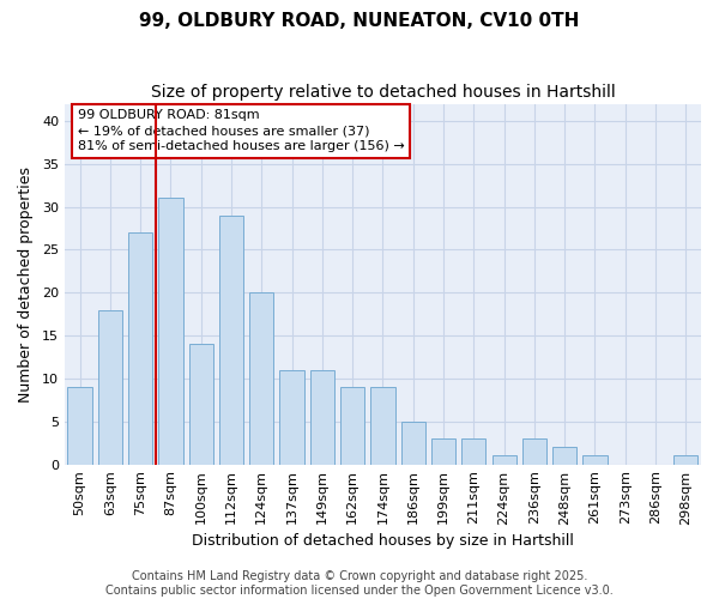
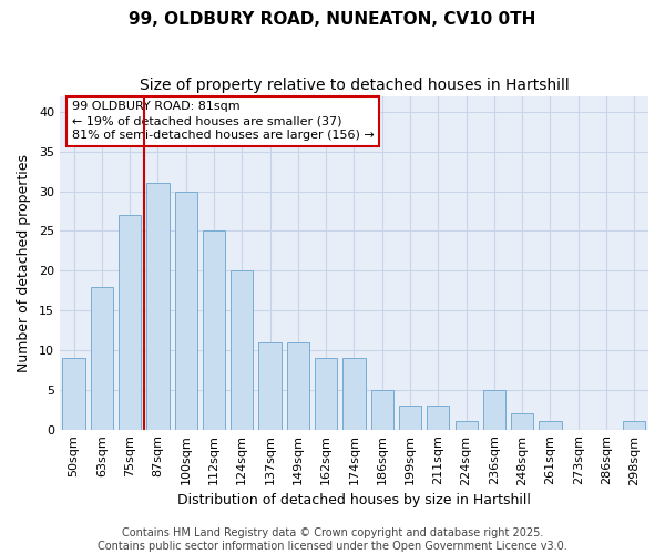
100sqm: 14 -> 30
112sqm: 29 -> 25
236sqm: 3 -> 5
